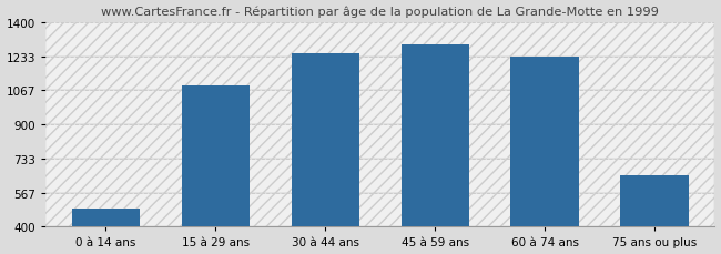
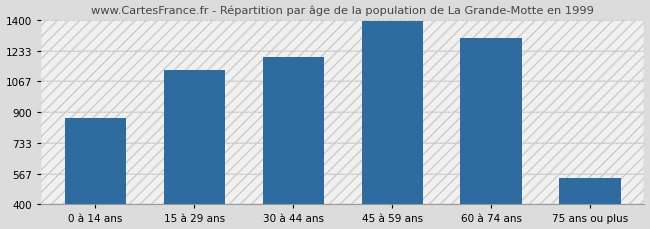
0 à 14 ans: 490 -> 870
15 à 29 ans: 1090 -> 1130
30 à 44 ans: 1250 -> 1200
45 à 59 ans: 1290 -> 1390
60 à 74 ans: 1230 -> 1300
75 ans ou plus: 650 -> 540
